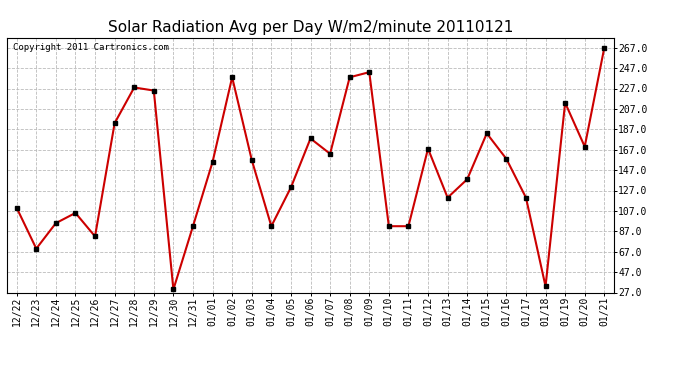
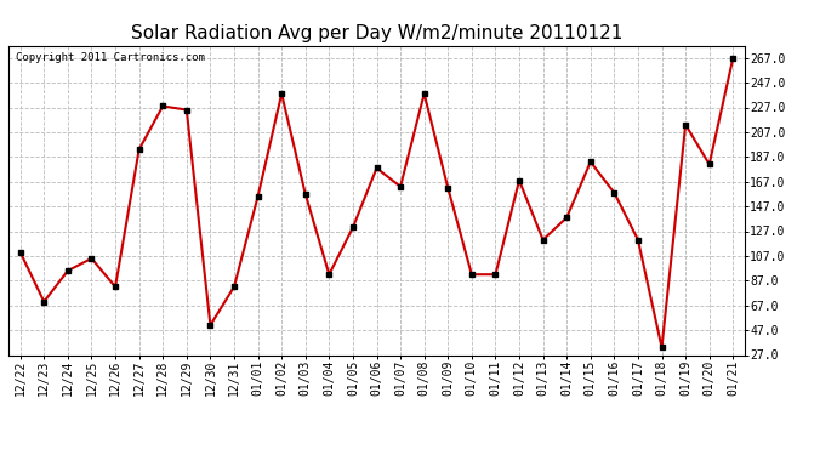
12/30: 30 -> 51
12/31: 92 -> 82
01/09: 243 -> 162
01/20: 170 -> 181
